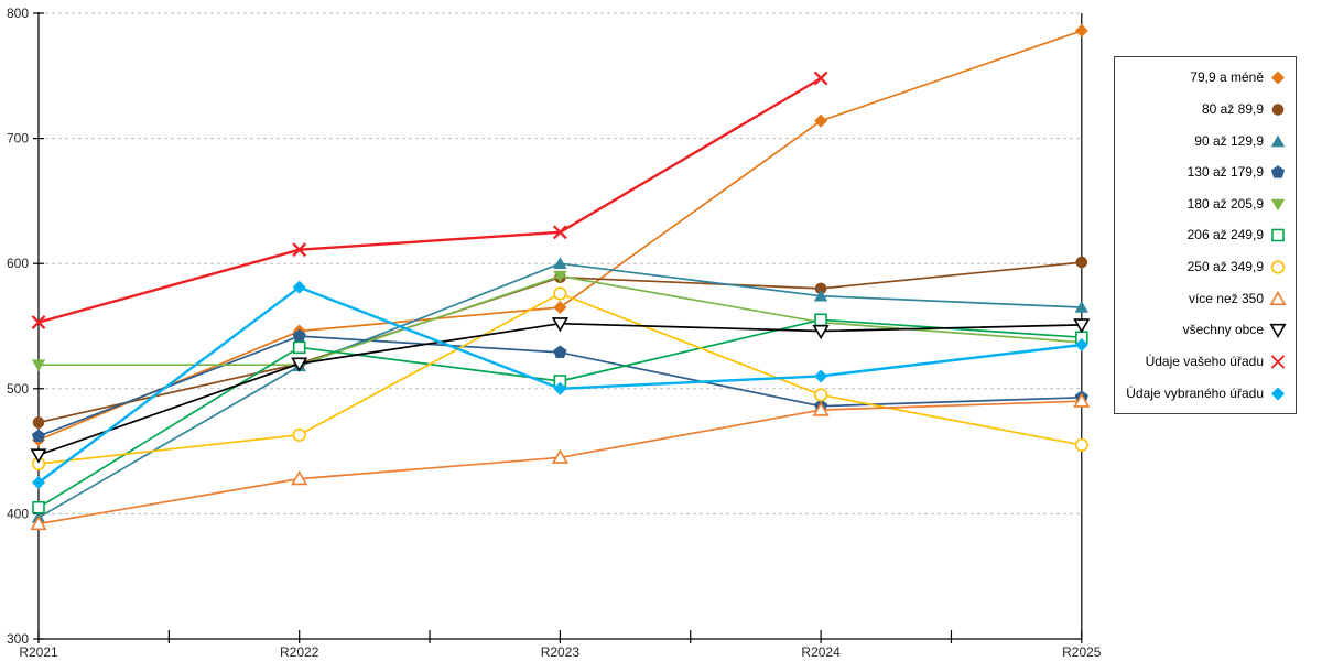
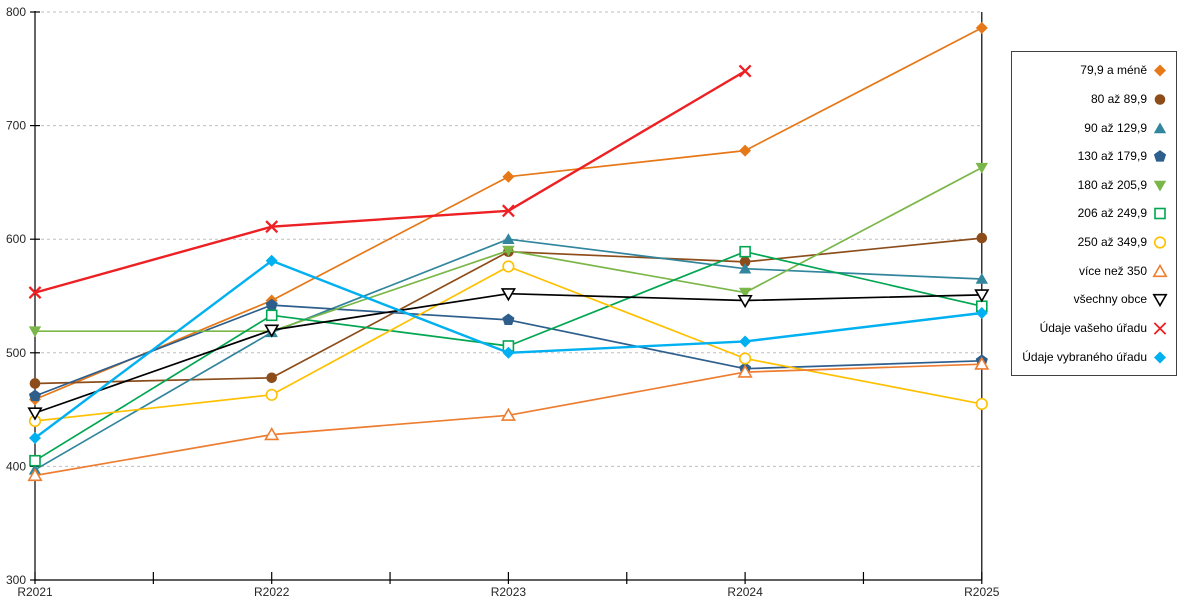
80 až 89,9/R2022: 520 -> 478
79,9 a méně/R2023: 565 -> 655
79,9 a méně/R2024: 714 -> 678
206 až 249,9/R2024: 555 -> 589
180 až 205,9/R2025: 537 -> 663
